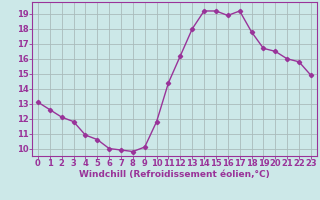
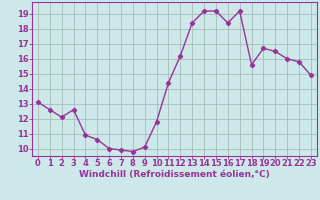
3: 11.8 -> 12.6
13: 18.0 -> 18.4
16: 18.9 -> 18.4
18: 17.8 -> 15.6
